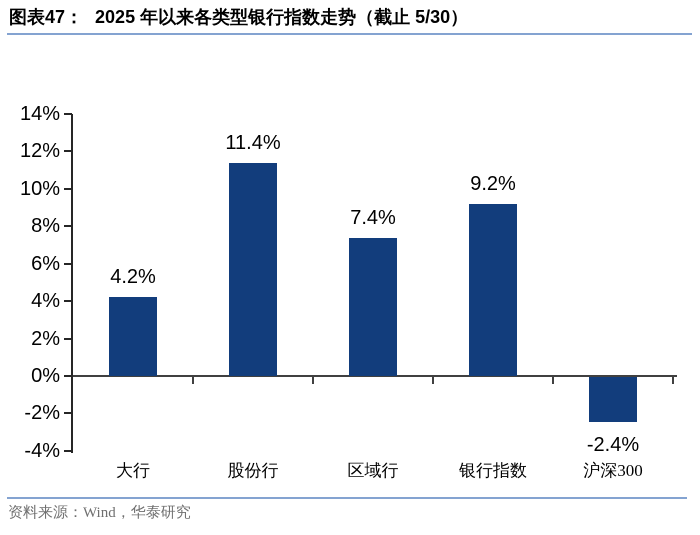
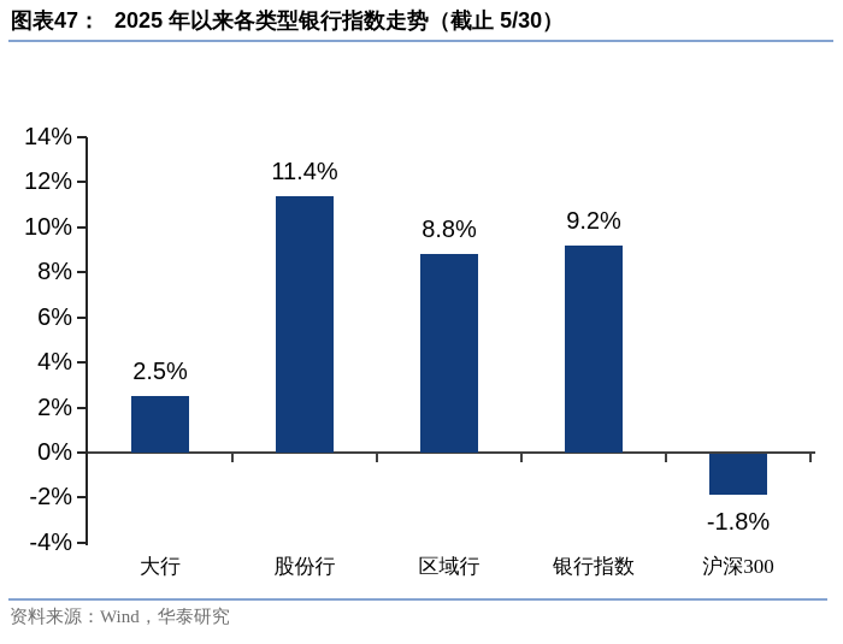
大行: 4.2% -> 2.5%
区域行: 7.4% -> 8.8%
沪深300: -2.4% -> -1.8%
